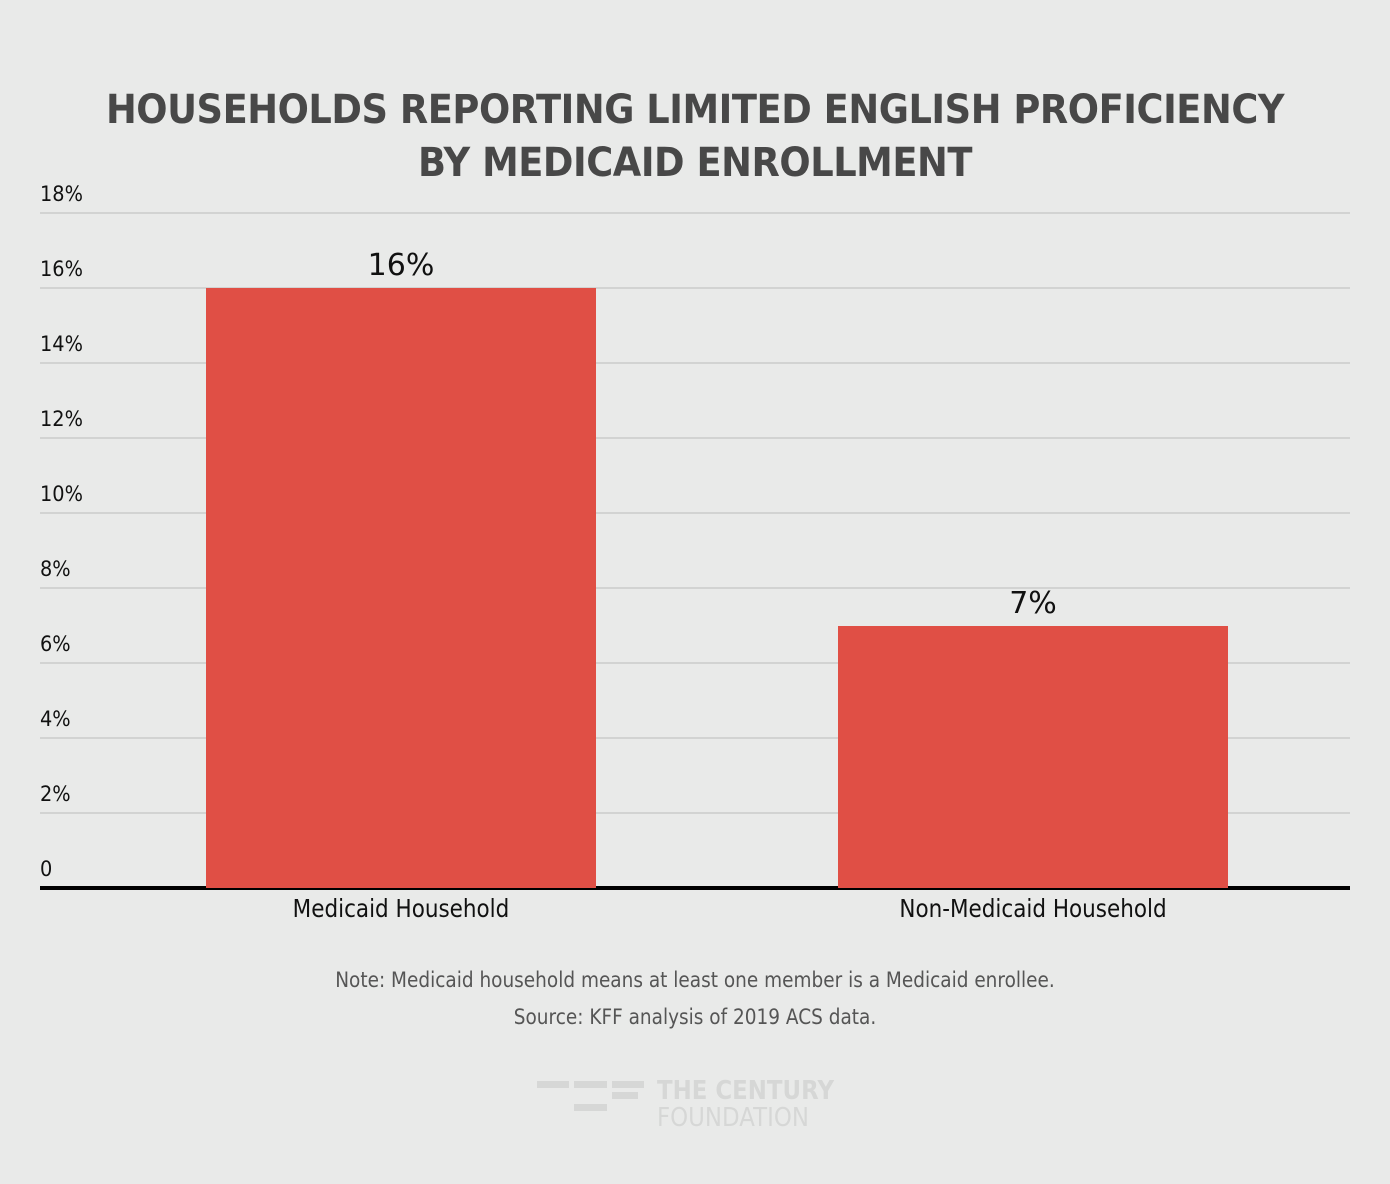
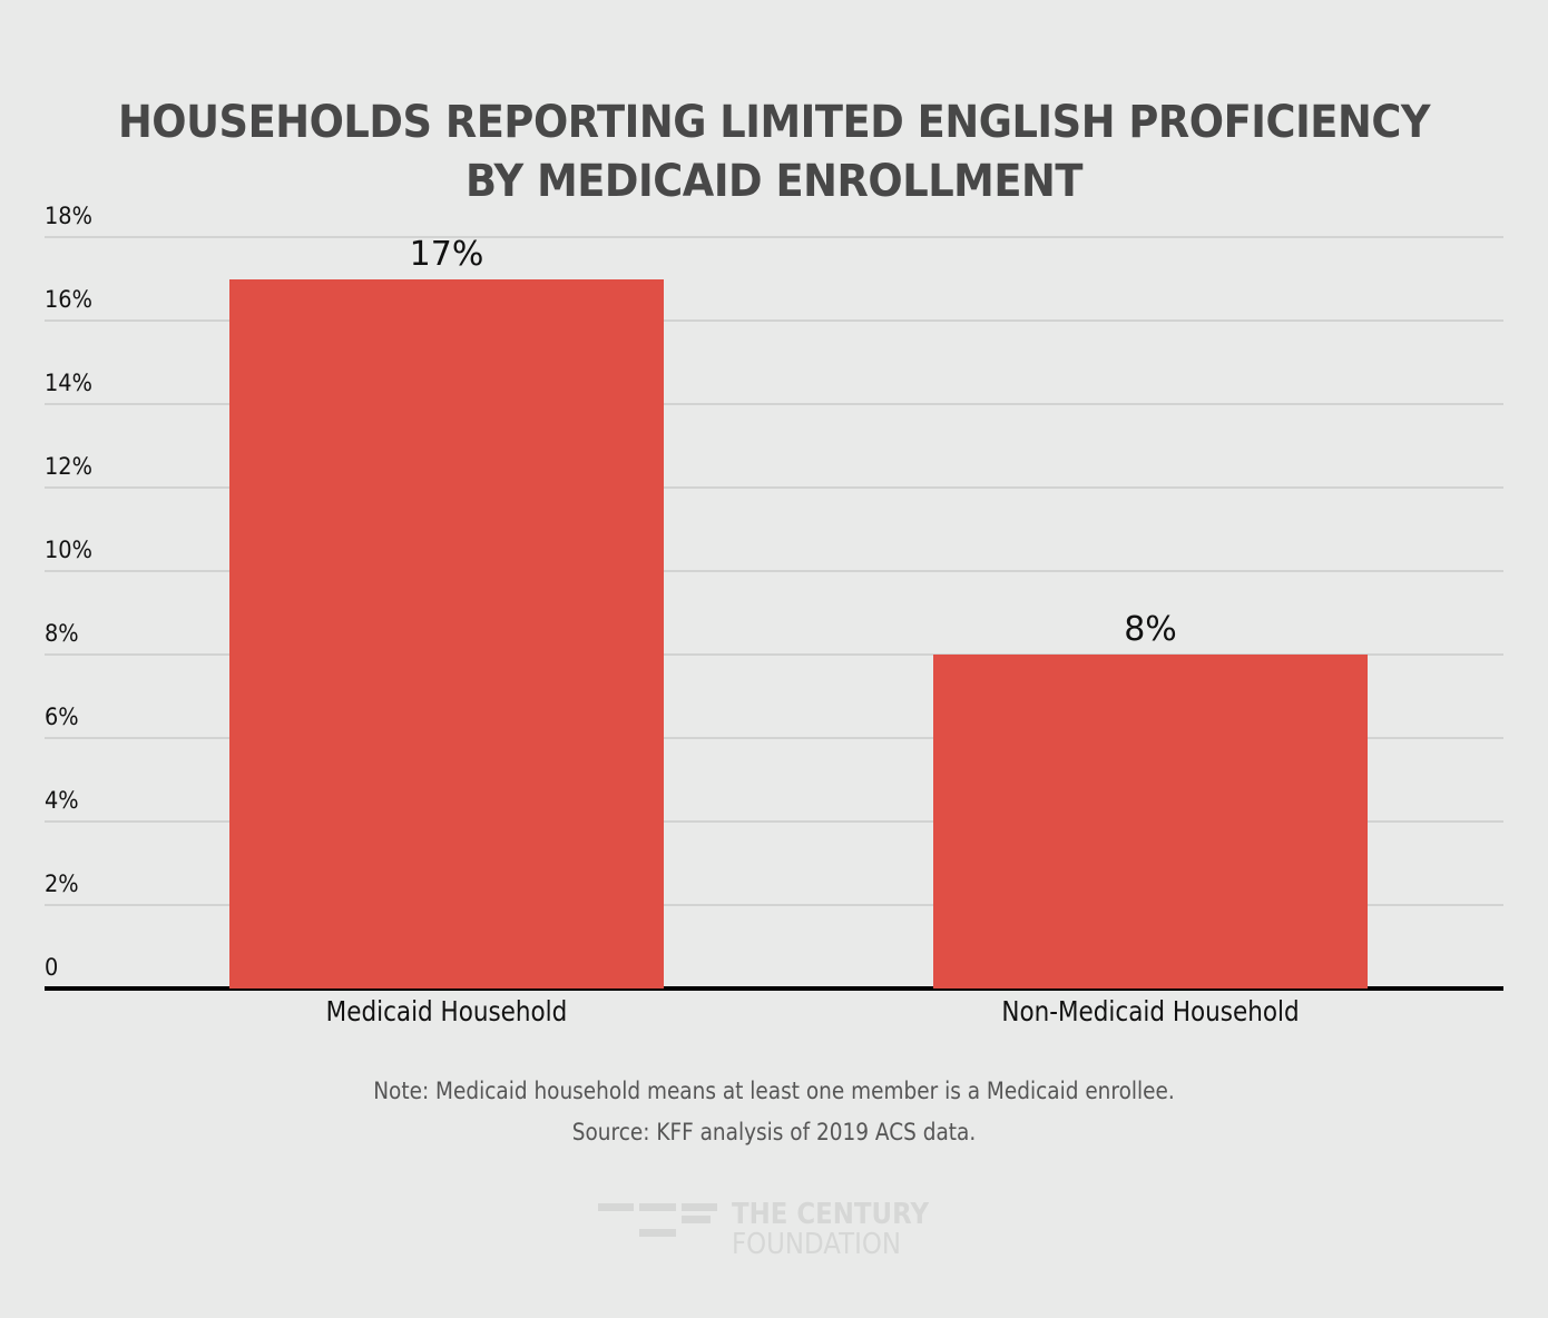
Medicaid Household: 16% -> 17%
Non-Medicaid Household: 7% -> 8%
